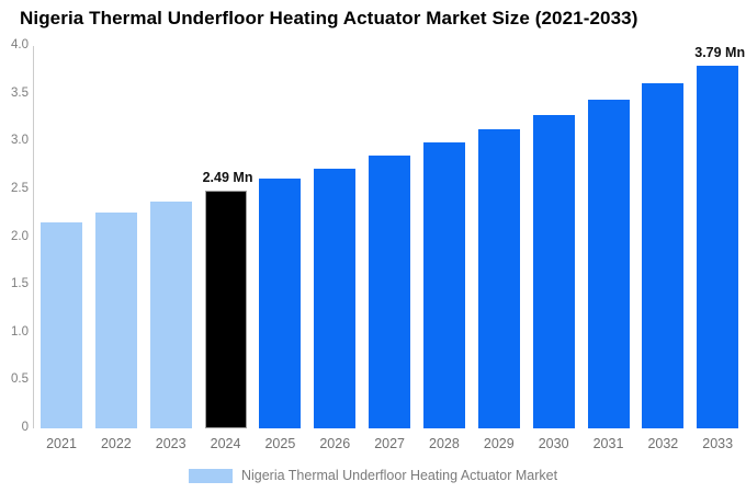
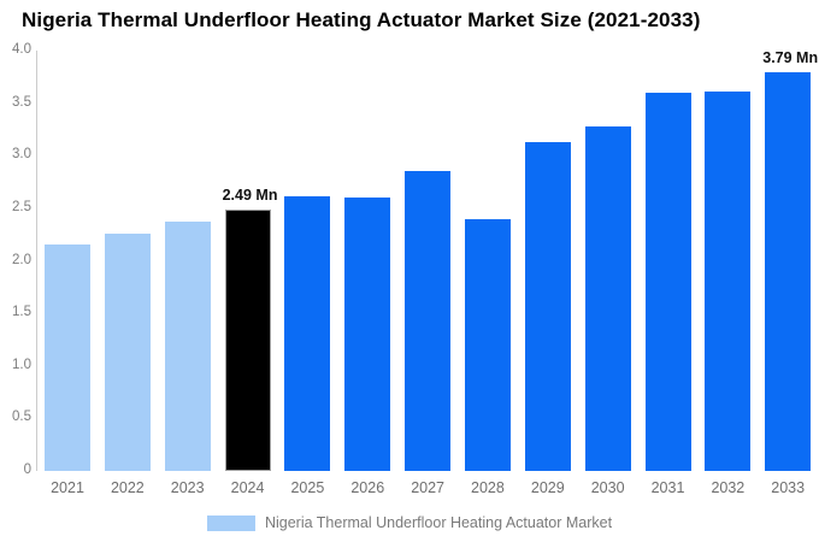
2026: 2.7 -> 2.6
2028: 3.0 -> 2.4
2031: 3.4 -> 3.6
